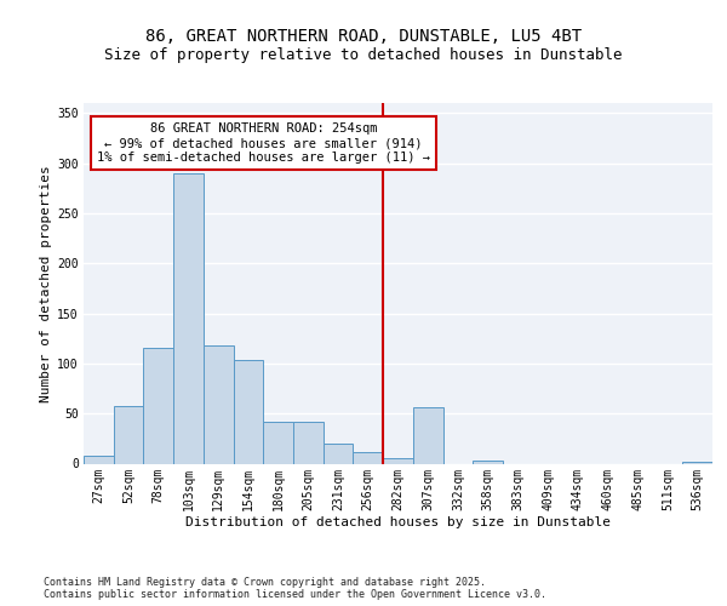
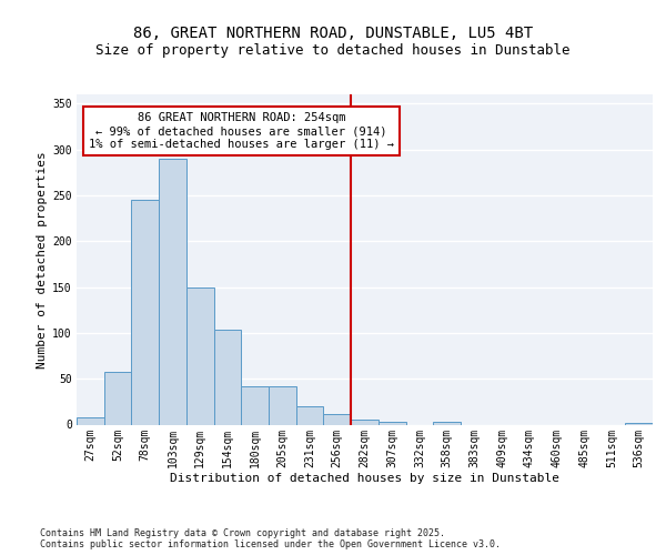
78sqm: 116 -> 245
129sqm: 118 -> 150
307sqm: 56 -> 3
